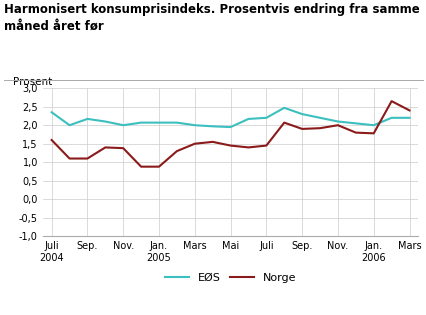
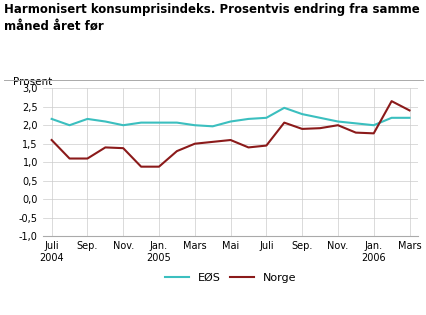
EØS/Juli 2004: 2,35 -> 2,17
EØS/Mai: 1,95 -> 2,10
Norge/Mai: 1,45 -> 1,60
